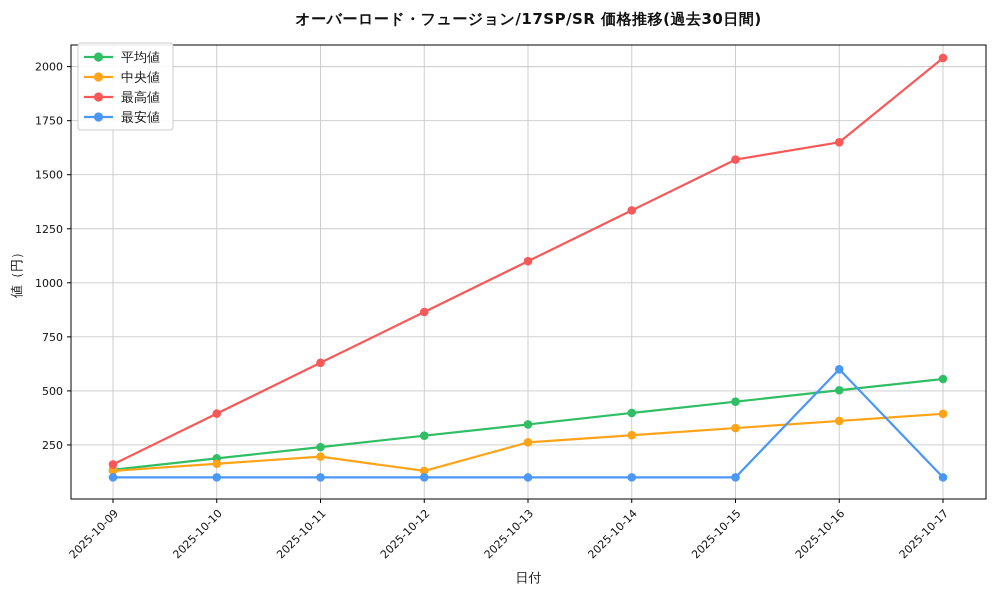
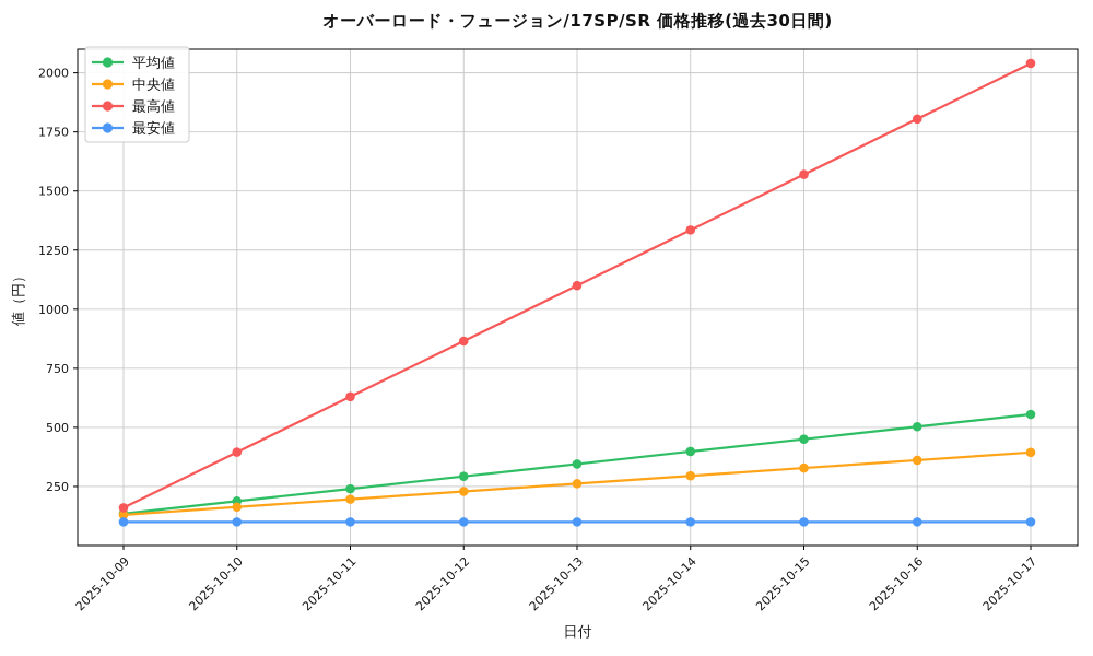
中央値/2025-10-12: 130 -> 230
最高値/2025-10-16: 1650 -> 1800
最安値/2025-10-16: 600 -> 100
